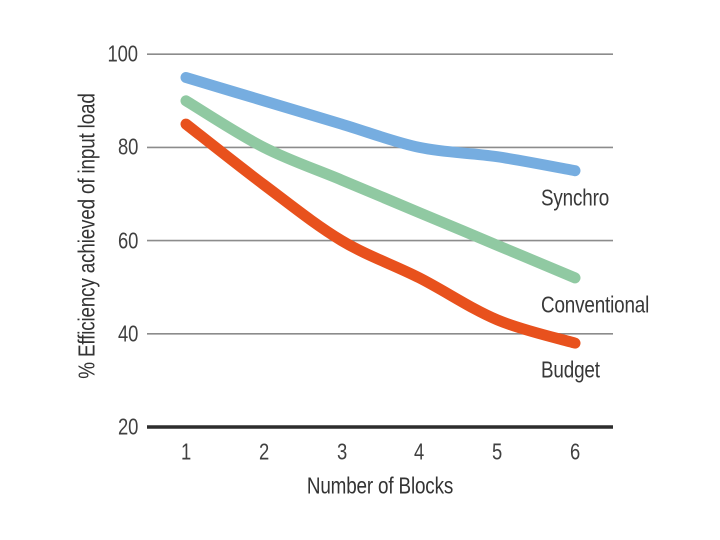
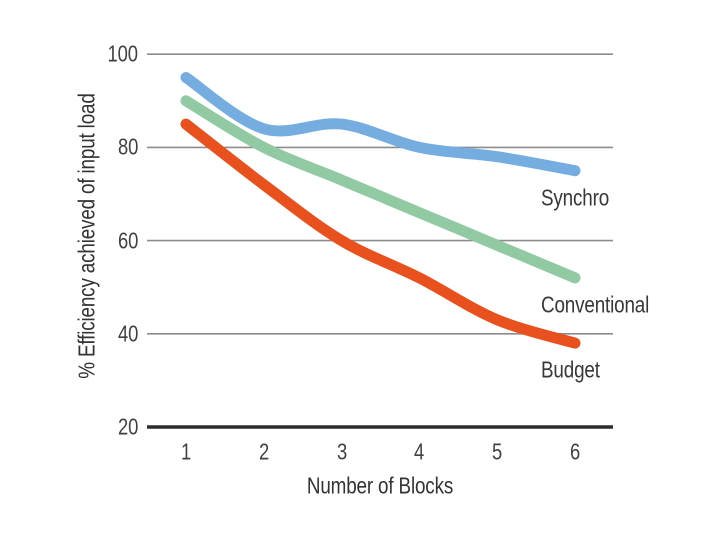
Synchro/2: 90 -> 84
